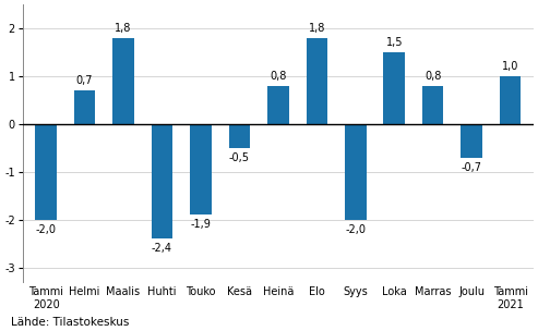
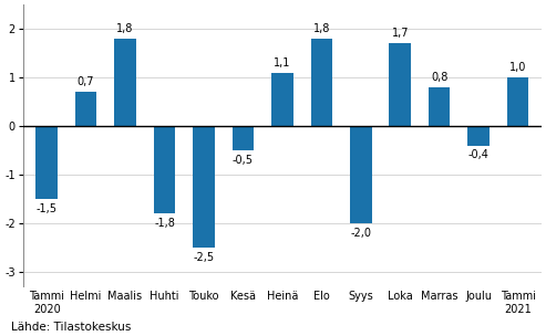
Tammi 2020: -2,0 -> -1,5
Huhti: -2,4 -> -1,8
Touko: -1,9 -> -2,5
Heinä: 0,8 -> 1,1
Loka: 1,5 -> 1,7
Joulu: -0,7 -> -0,4
